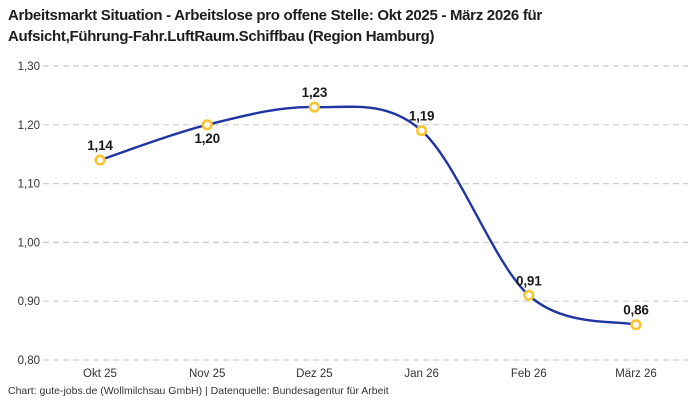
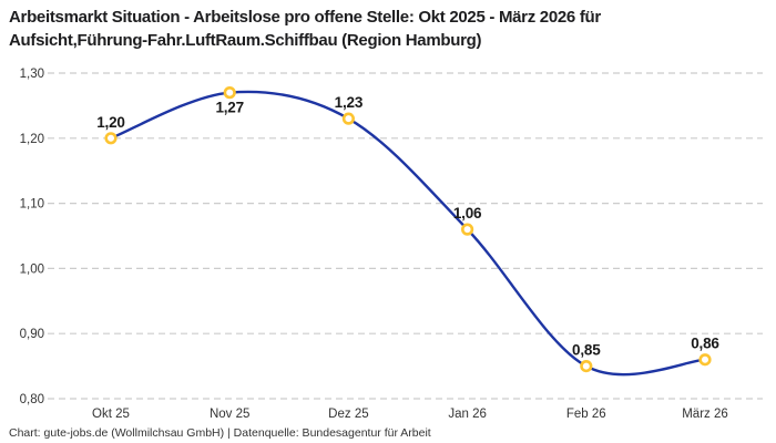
Okt 25: 1,14 -> 1,20
Nov 25: 1,20 -> 1,27
Jan 26: 1,19 -> 1,06
Feb 26: 0,91 -> 0,85
